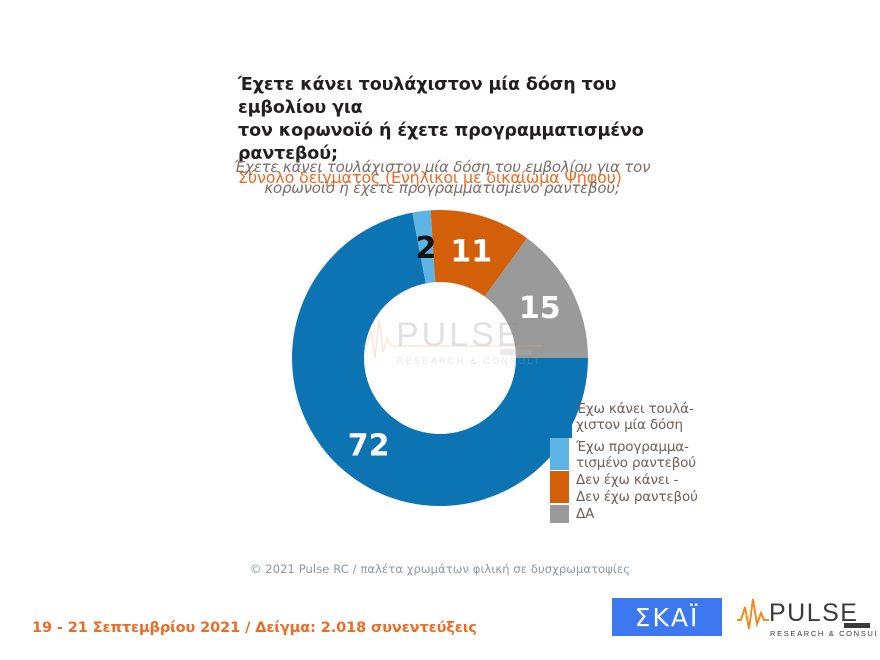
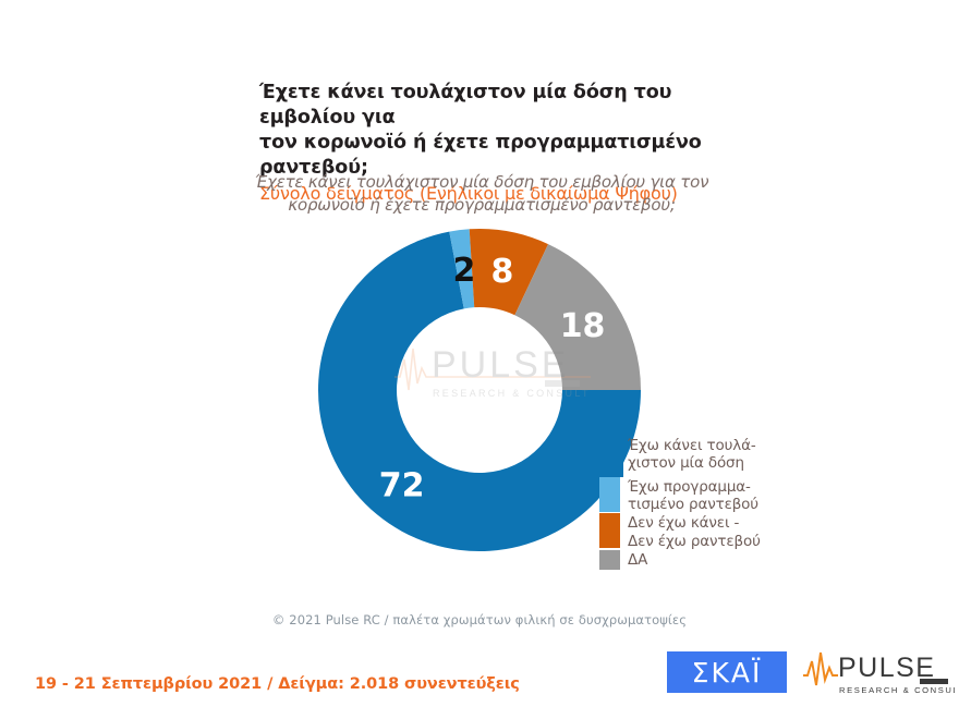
Δεν έχω κάνει - Δεν έχω ραντεβού: 11 -> 8
ΔΑ: 15 -> 18
